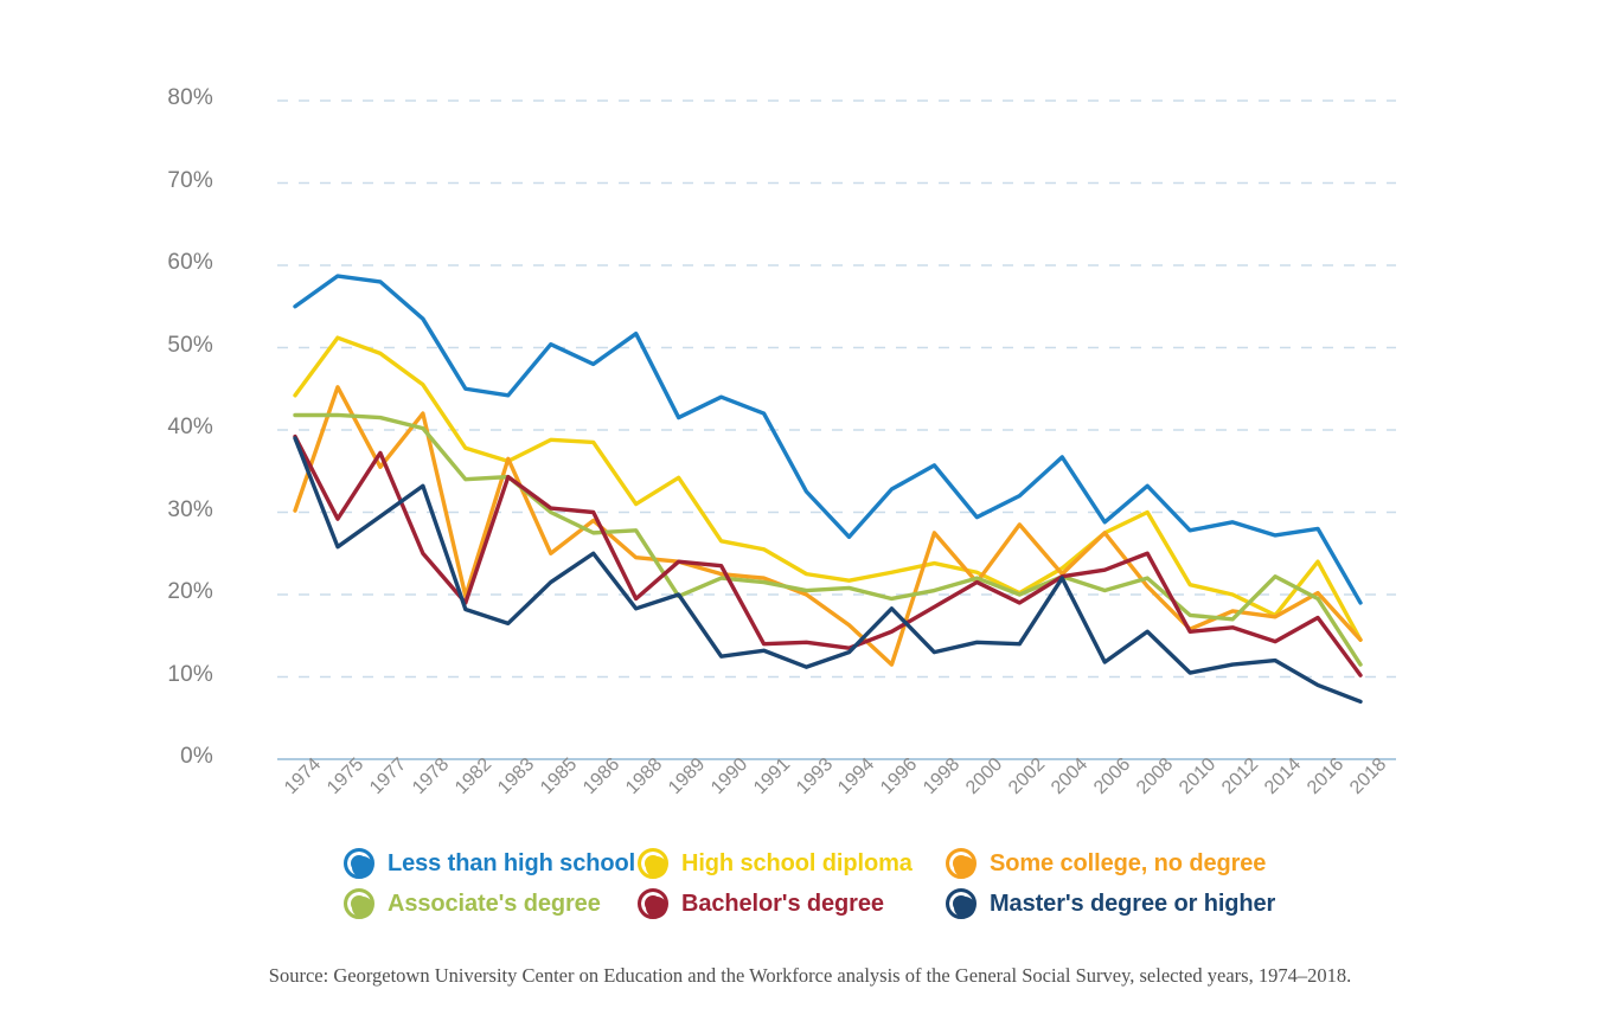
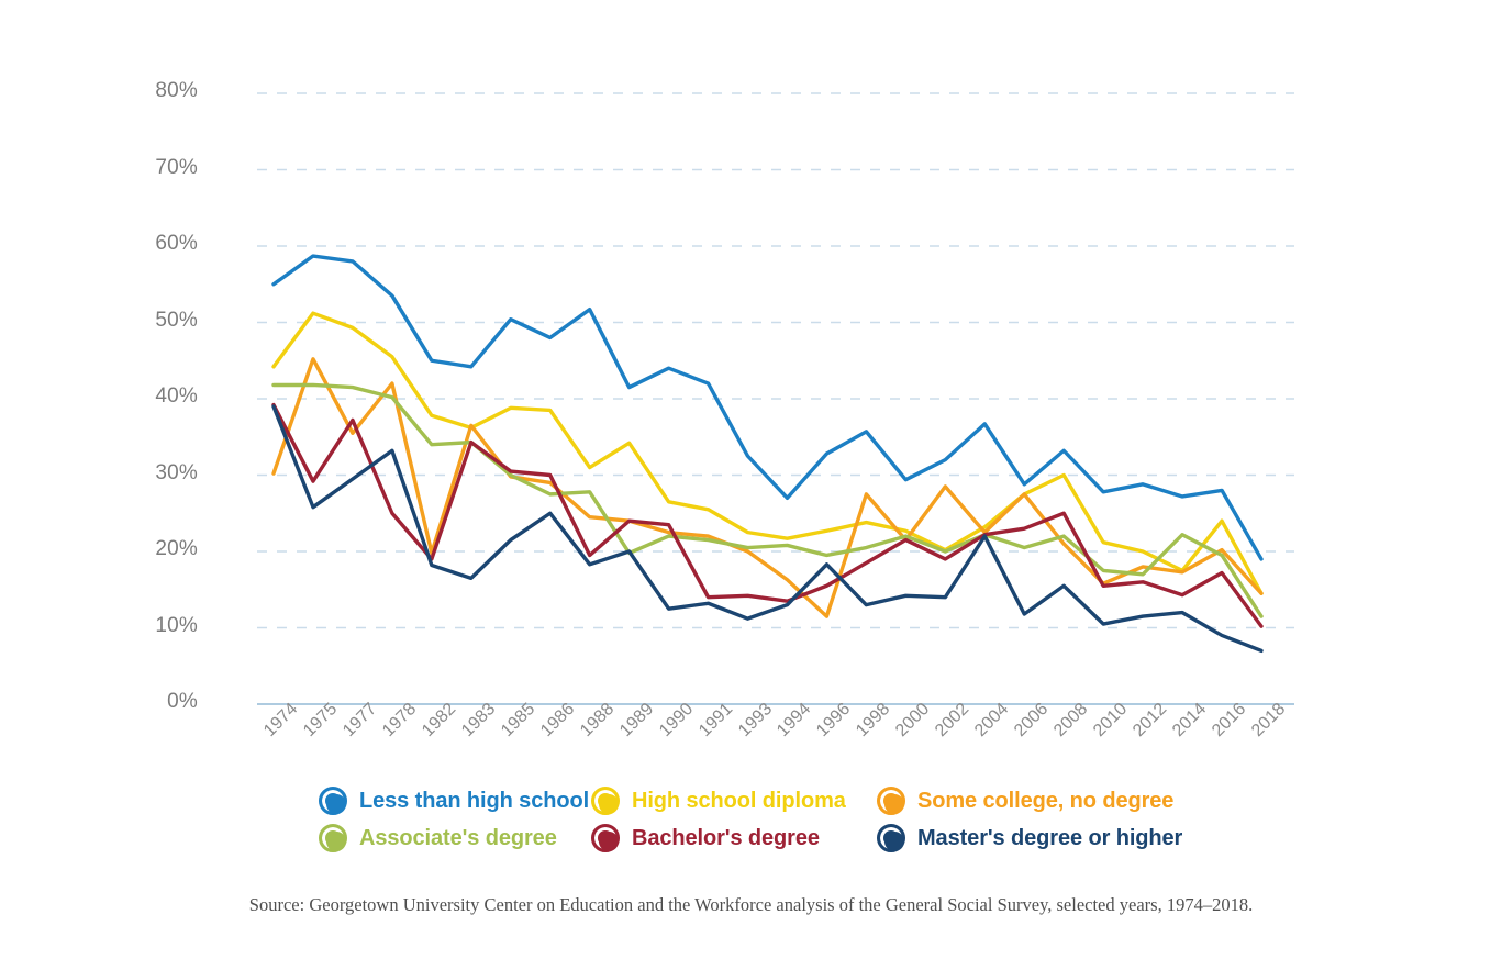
Some college, no degree/1985: 25% -> 30%
